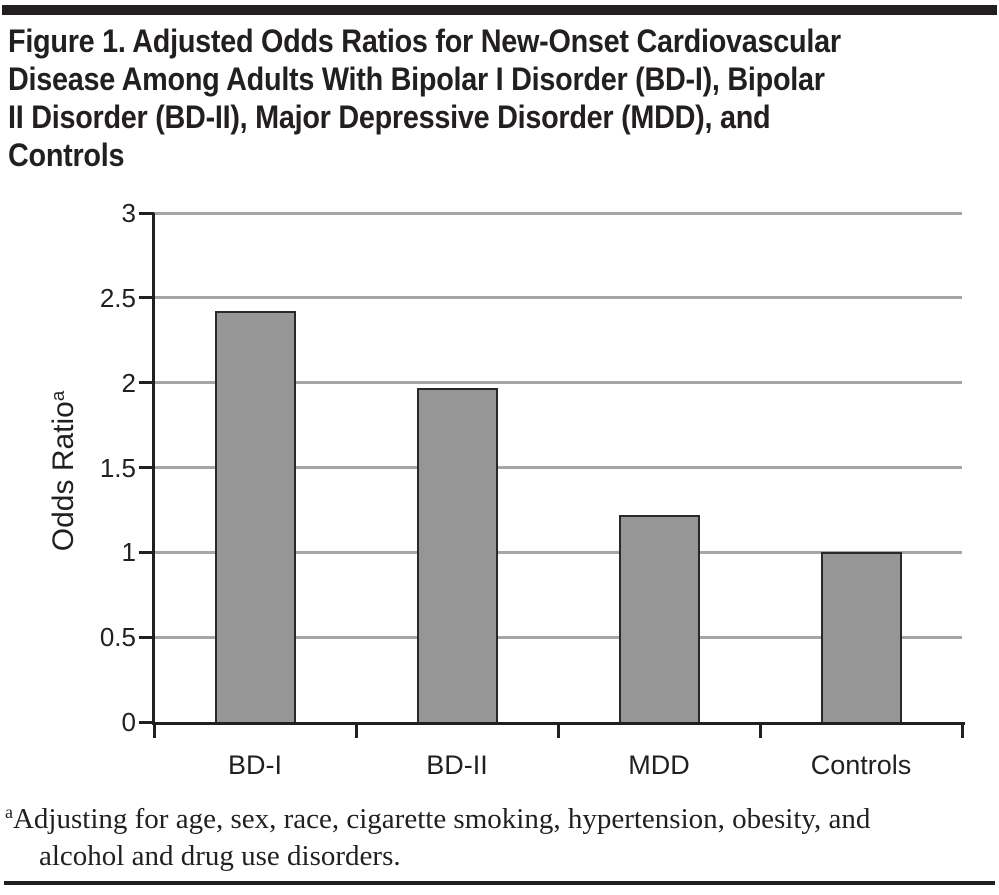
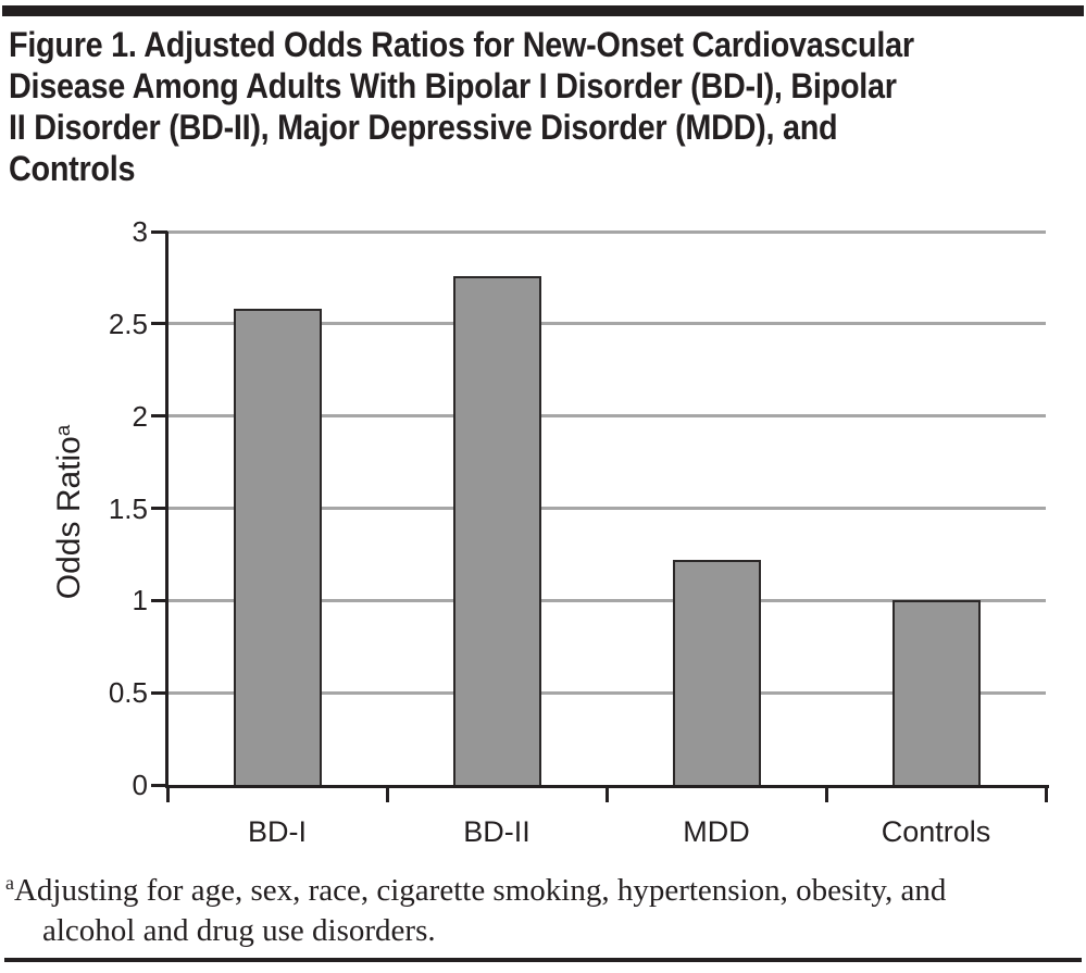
BD-I: 2.42 -> 2.58
BD-II: 1.97 -> 2.76
